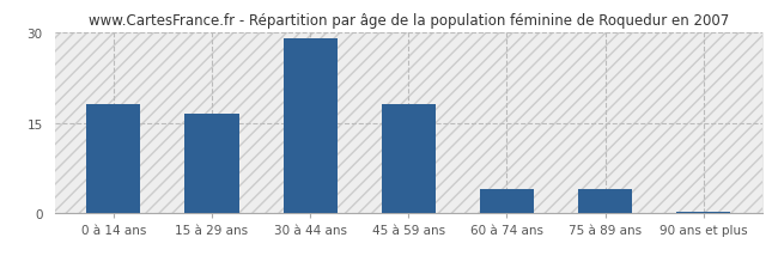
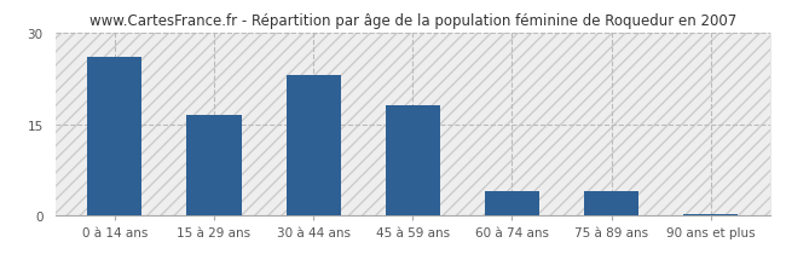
0 à 14 ans: 18.0 -> 26.0
30 à 44 ans: 29.0 -> 23.0
